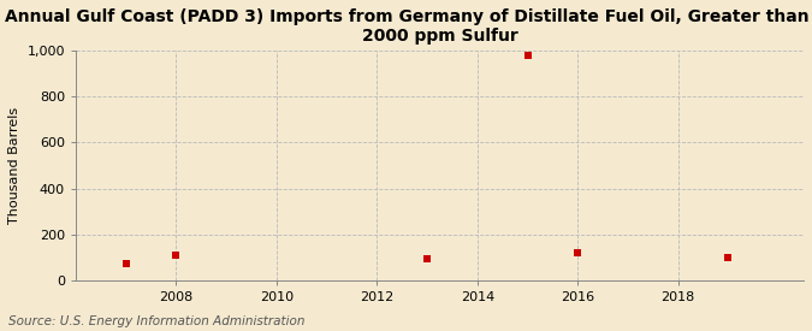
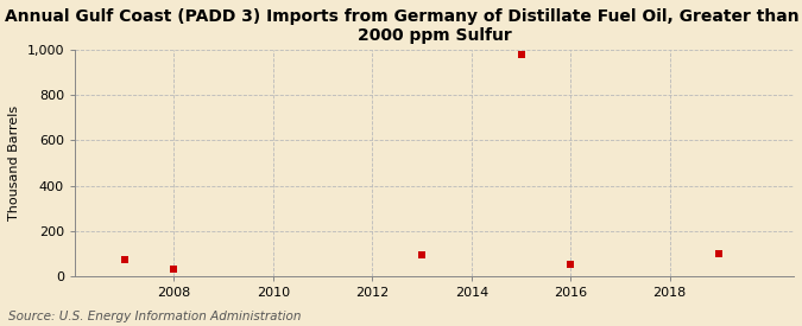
2008: 110 -> 30
2016: 120 -> 50
